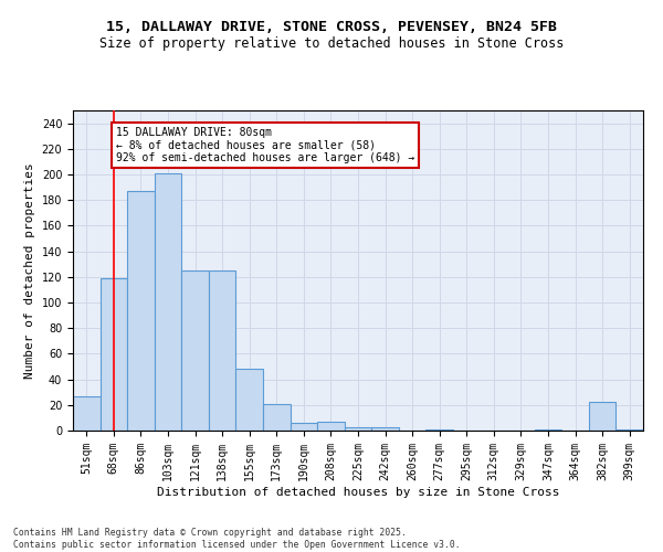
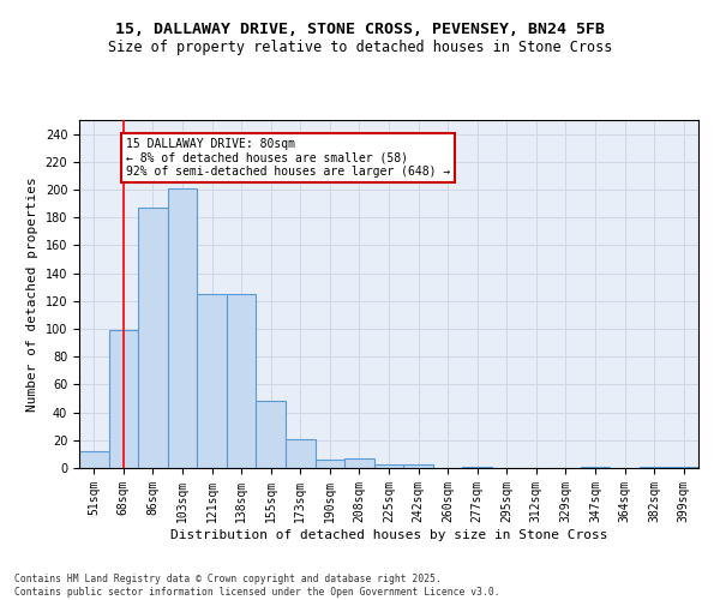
51sqm: 27 -> 12
68sqm: 119 -> 99
382sqm: 22 -> 1
